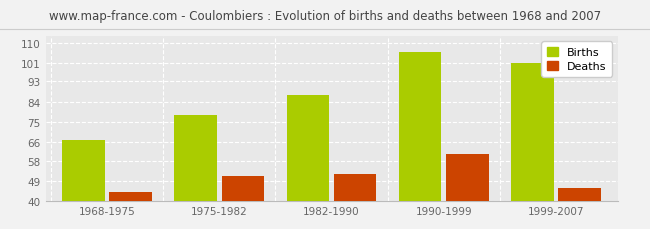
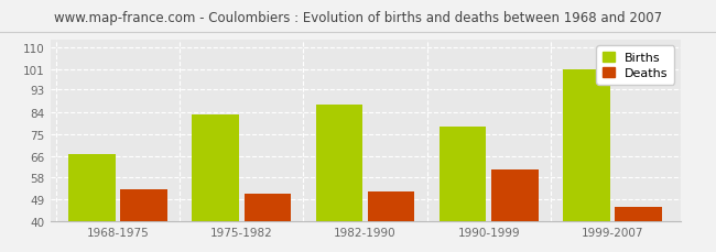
Deaths/1968-1975: 44 -> 53
Births/1975-1982: 78 -> 83
Births/1990-1999: 106 -> 78
